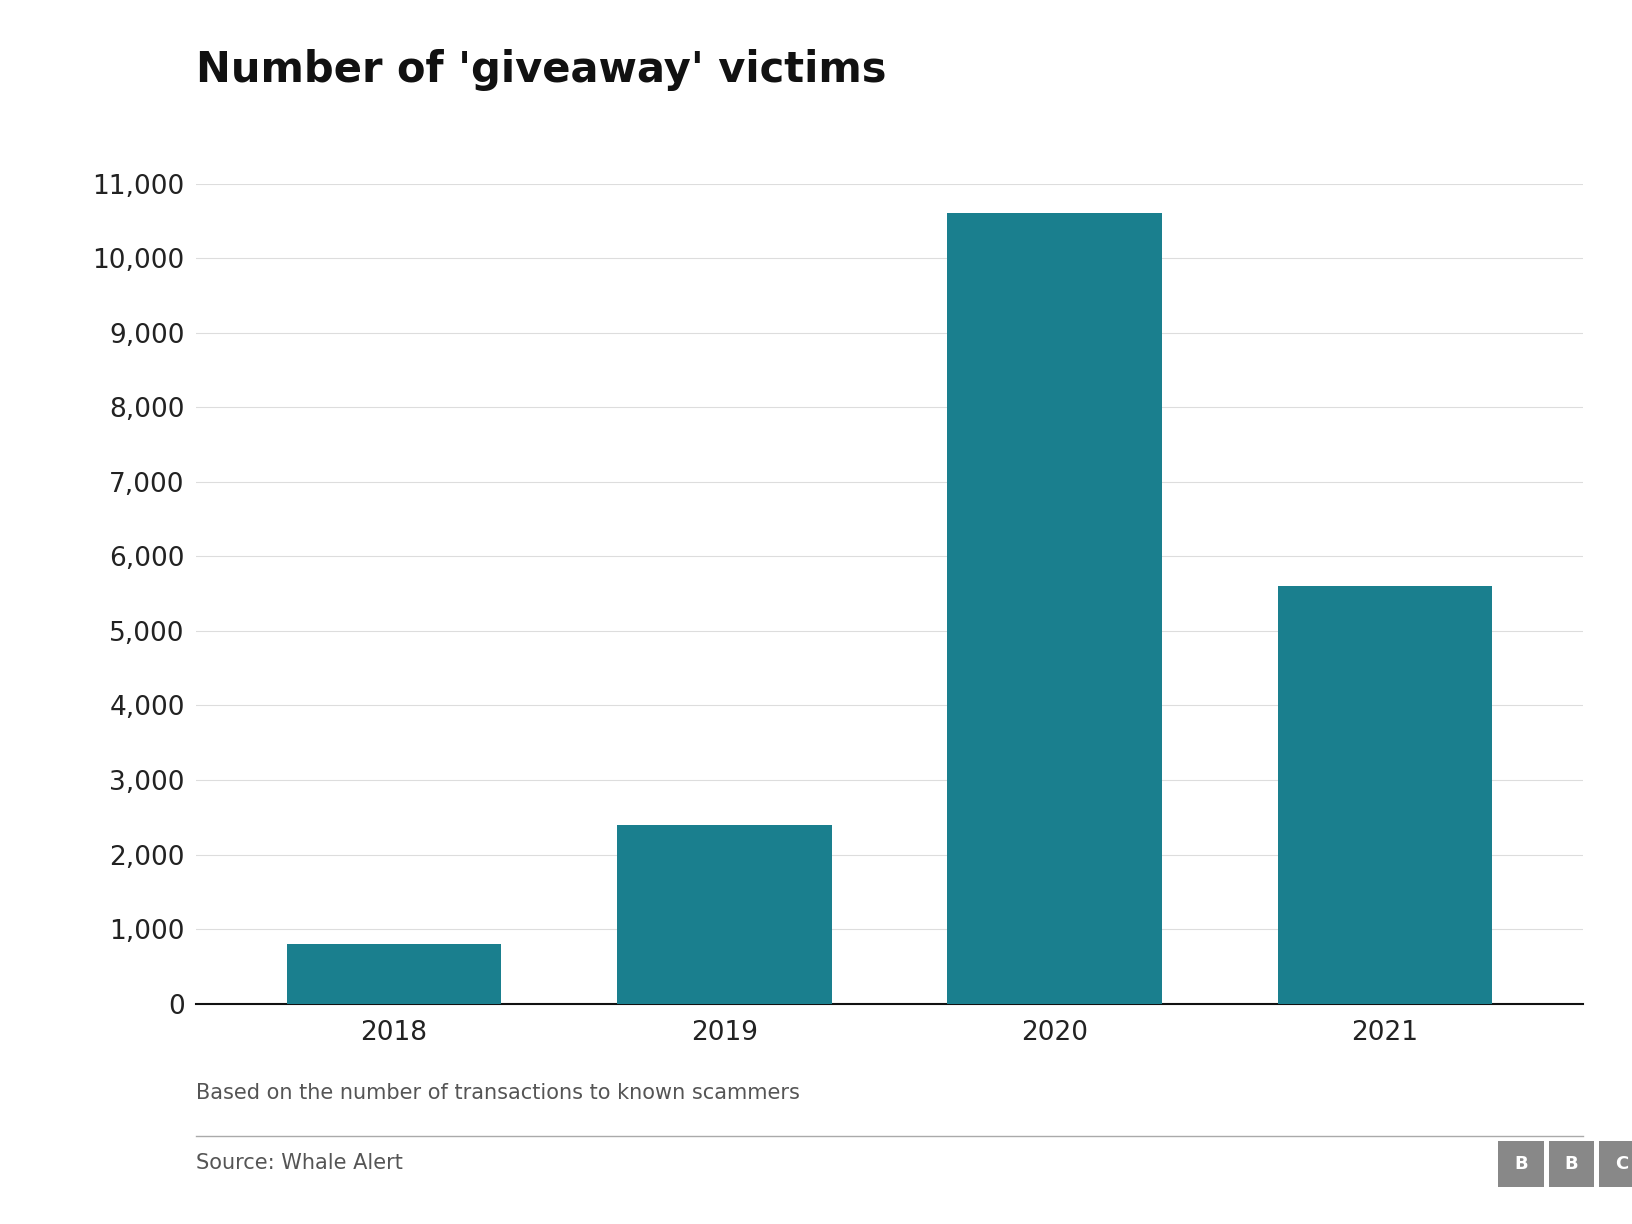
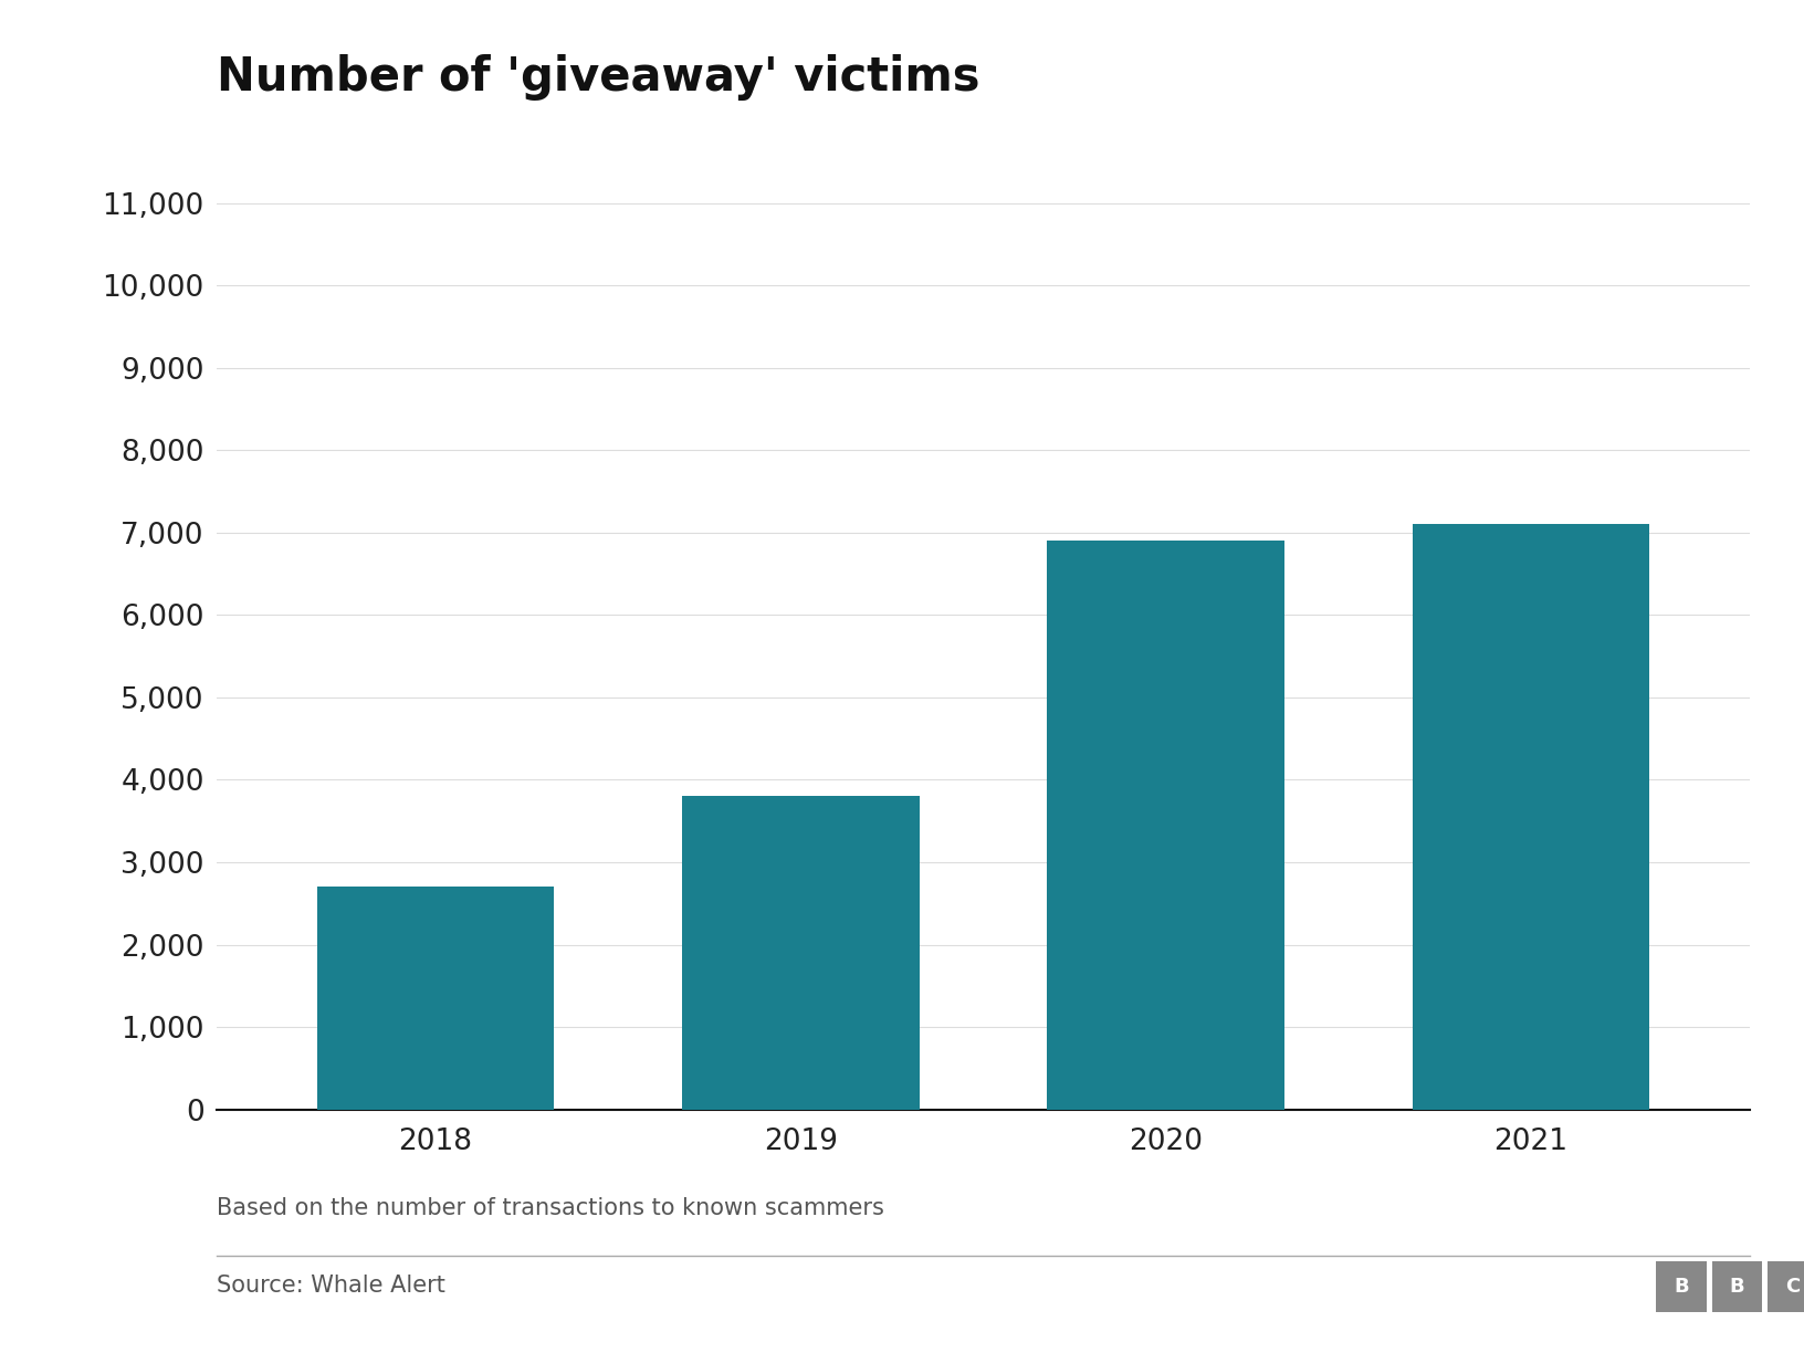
2018: 800 -> 2,700
2019: 2,400 -> 3,800
2020: 10,600 -> 6,900
2021: 5,600 -> 7,100
